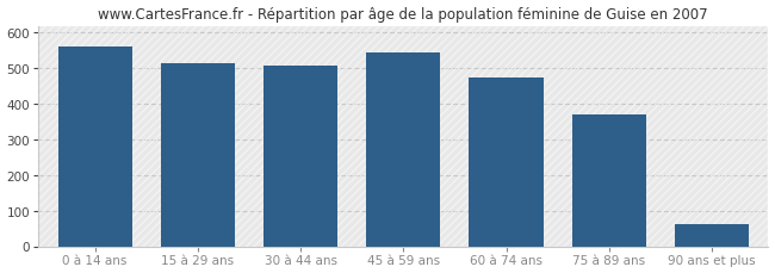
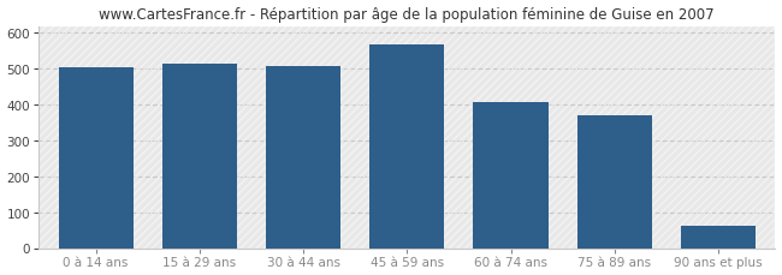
0 à 14 ans: 560 -> 505
45 à 59 ans: 545 -> 567
60 à 74 ans: 475 -> 406
